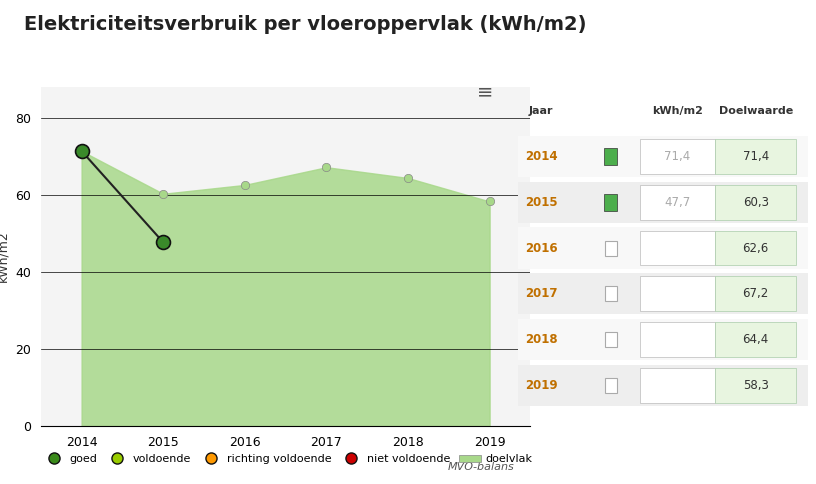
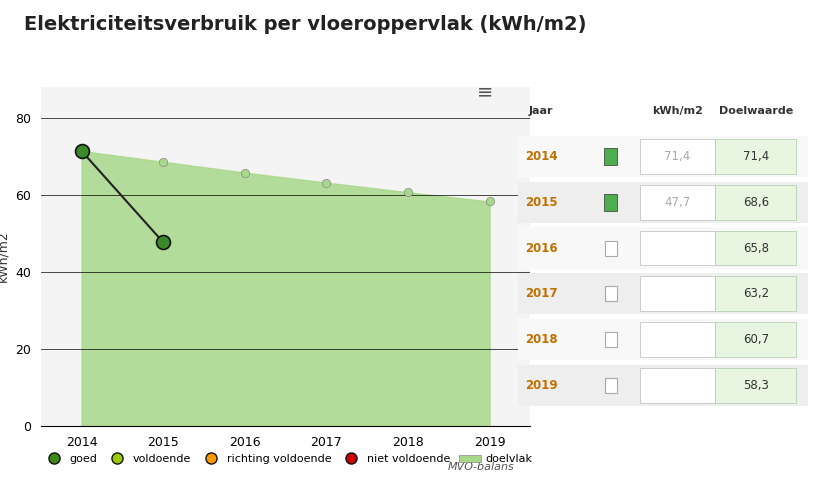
2015: 60,3 -> 68,6
2016: 62,6 -> 65,8
2017: 67,2 -> 63,2
2018: 64,4 -> 60,7
